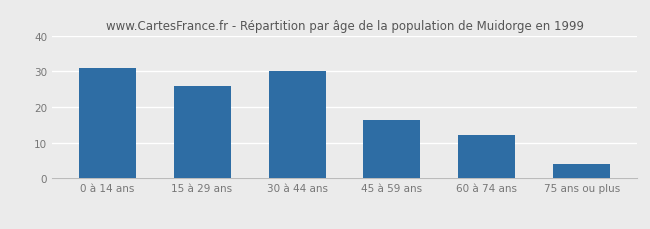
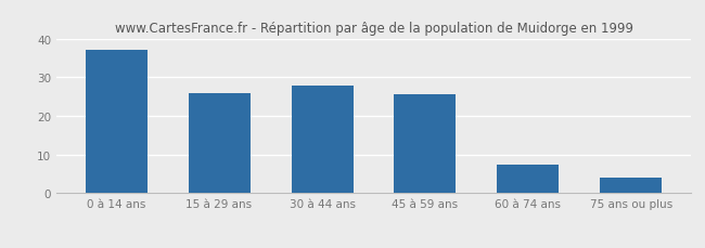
0 à 14 ans: 31.0 -> 37.0
30 à 44 ans: 30.0 -> 28.0
45 à 59 ans: 16.3 -> 25.5
60 à 74 ans: 12.2 -> 7.5
